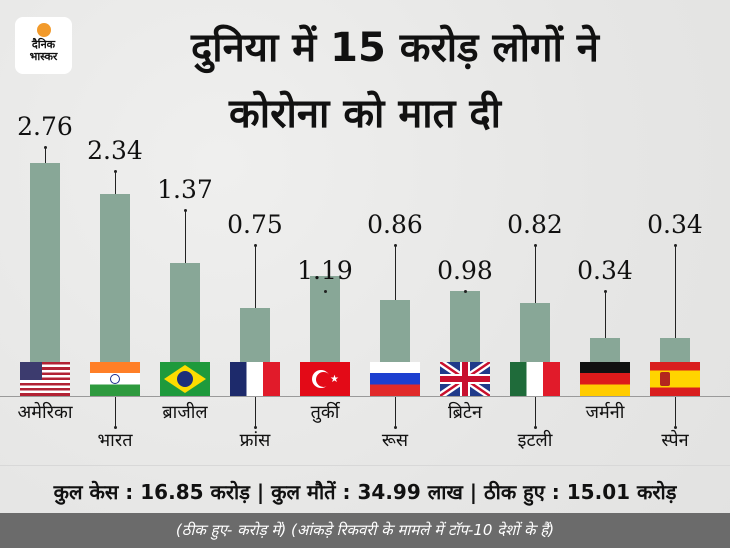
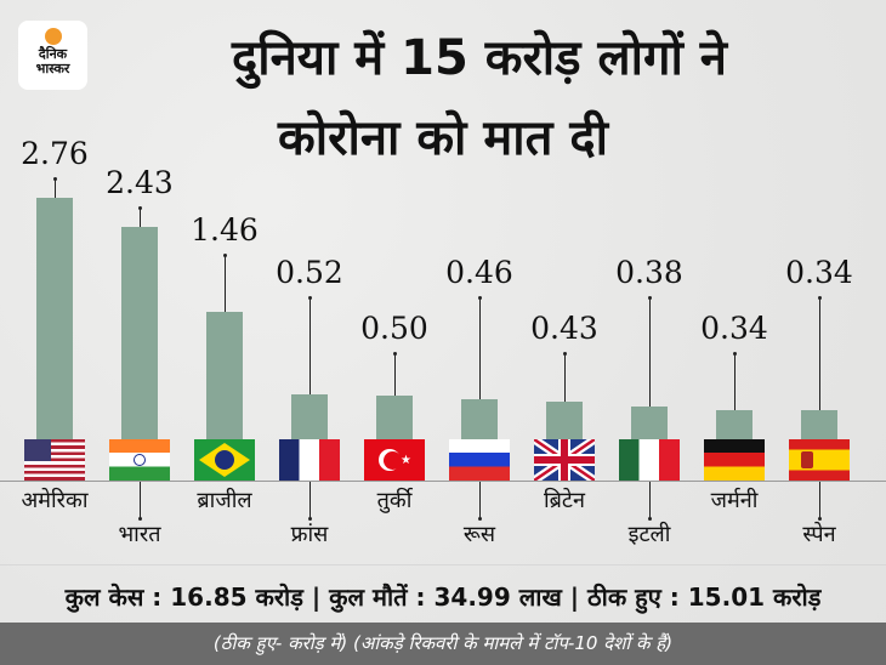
भारत: 2.34 -> 2.43
ब्राजील: 1.37 -> 1.46
फ्रांस: 0.75 -> 0.52
तुर्की: 1.19 -> 0.50
रूस: 0.86 -> 0.46
ब्रिटेन: 0.98 -> 0.43
इटली: 0.82 -> 0.38
